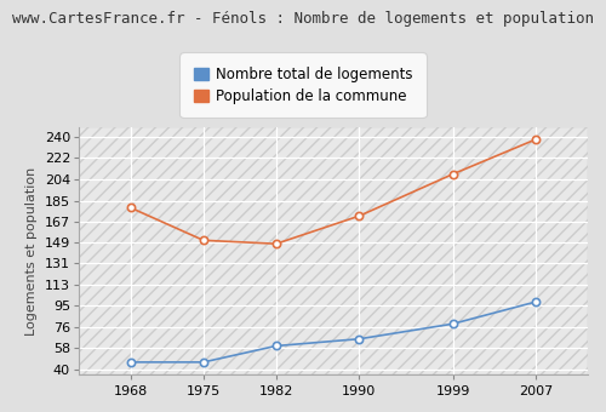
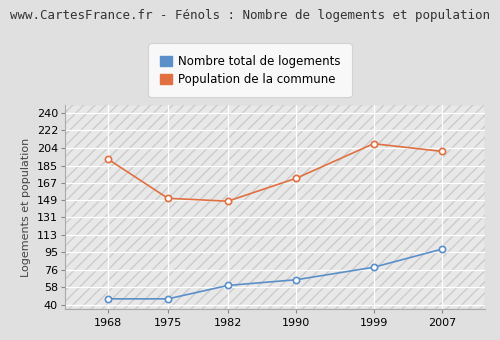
Population de la commune/1968: 179 -> 192
Population de la commune/2007: 238 -> 200
